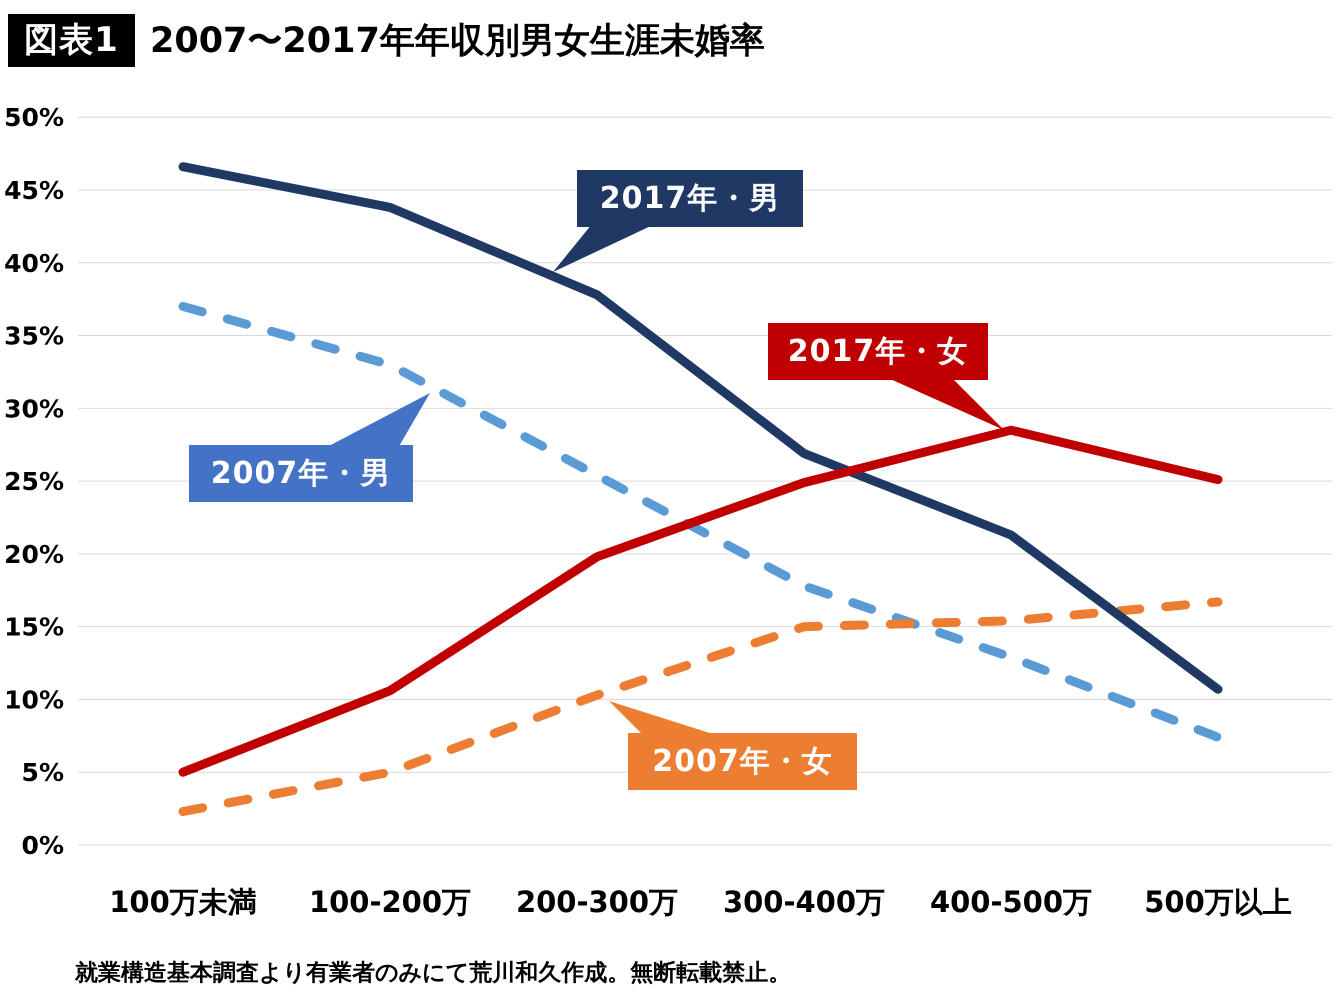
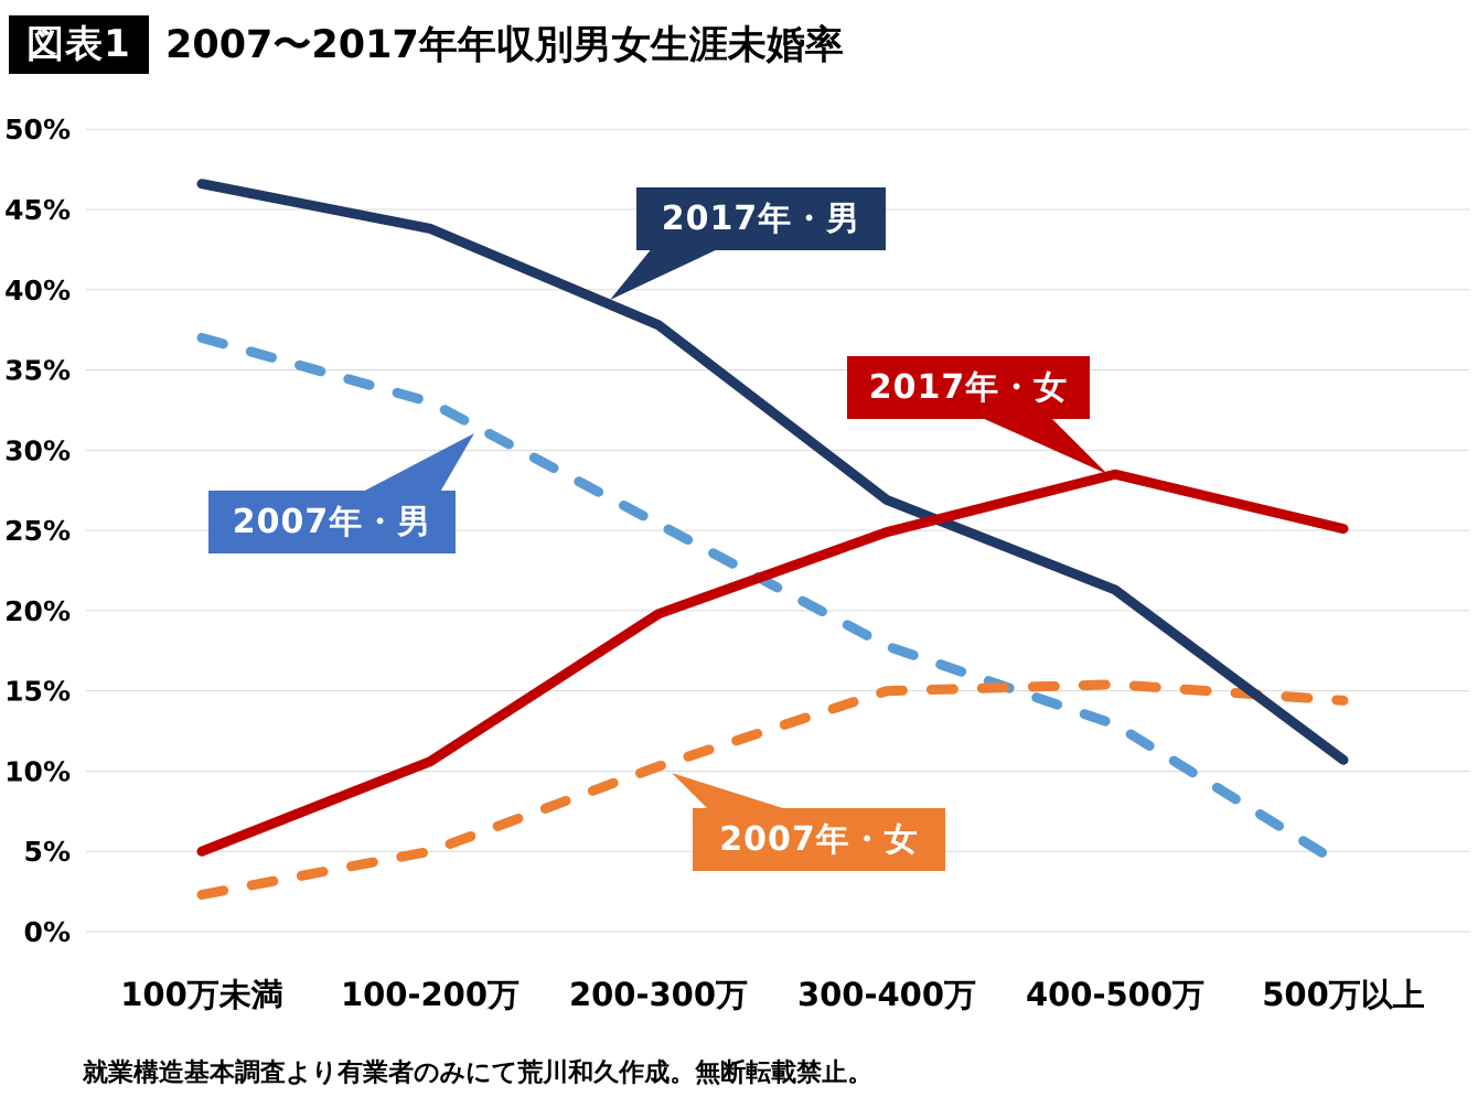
2007年・男/500万以上: 7.4% -> 4.1%
2007年・女/500万以上: 16.7% -> 14.4%
